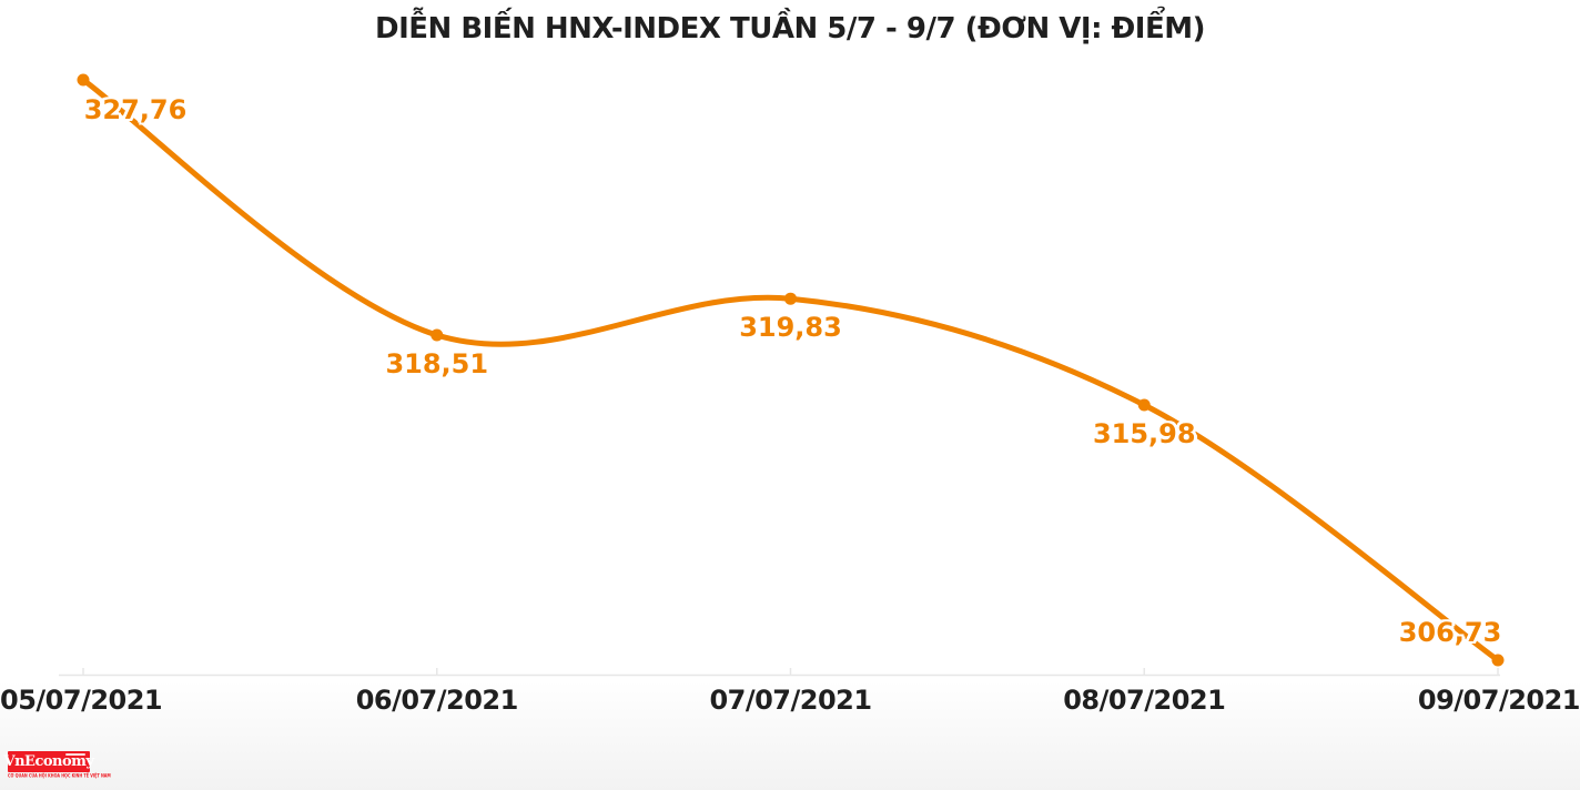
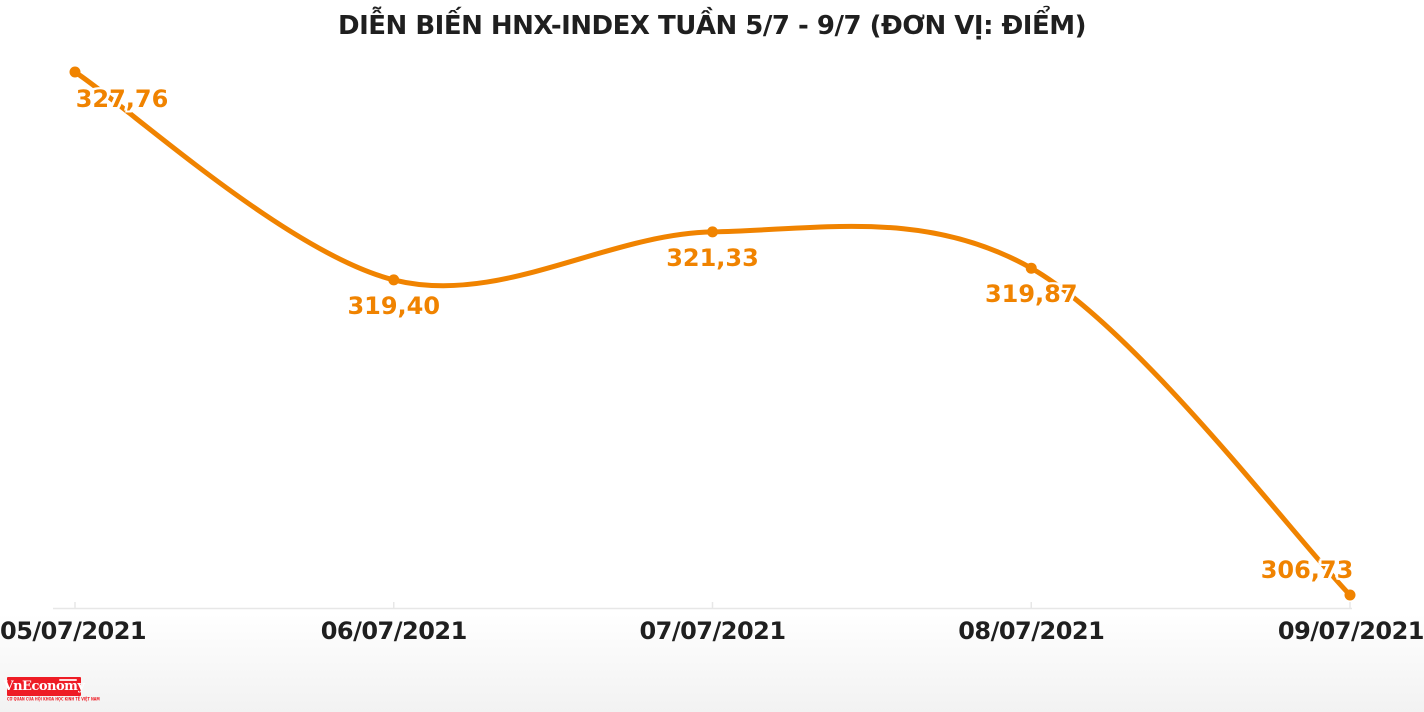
06/07/2021: 318,51 -> 319,40
07/07/2021: 319,83 -> 321,33
08/07/2021: 315,98 -> 319,87
